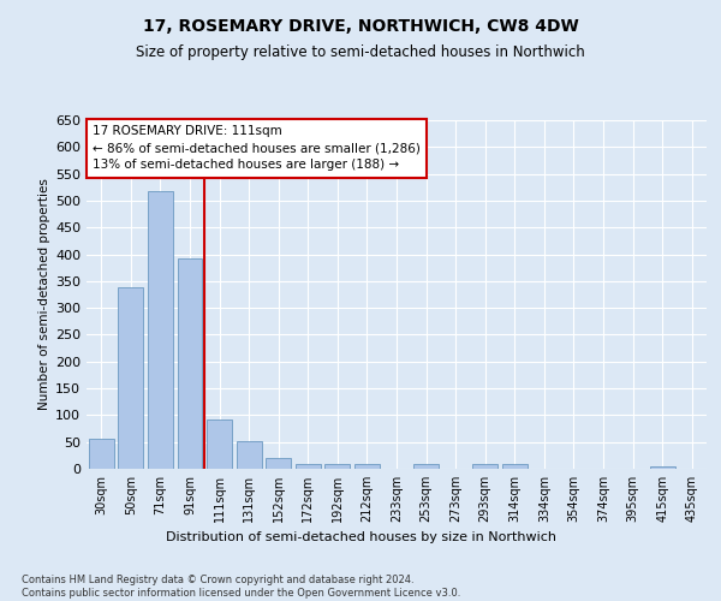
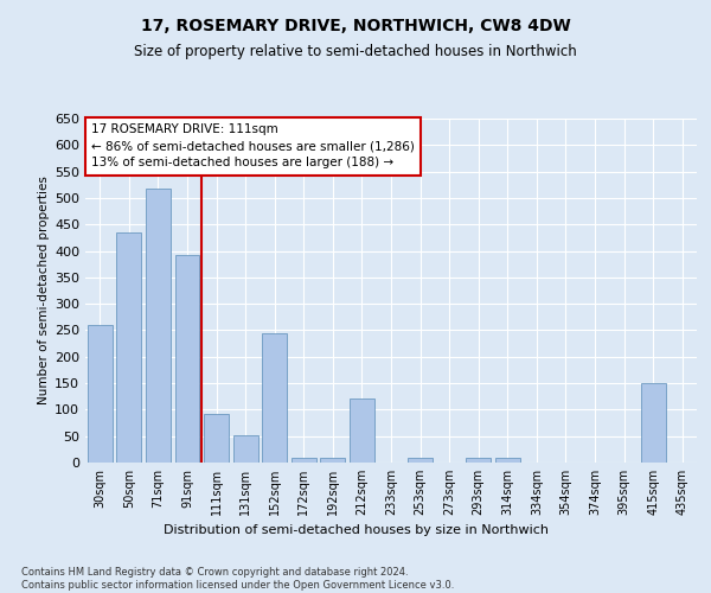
30sqm: 55 -> 260
50sqm: 338 -> 435
152sqm: 20 -> 245
212sqm: 8 -> 120
415sqm: 5 -> 150
